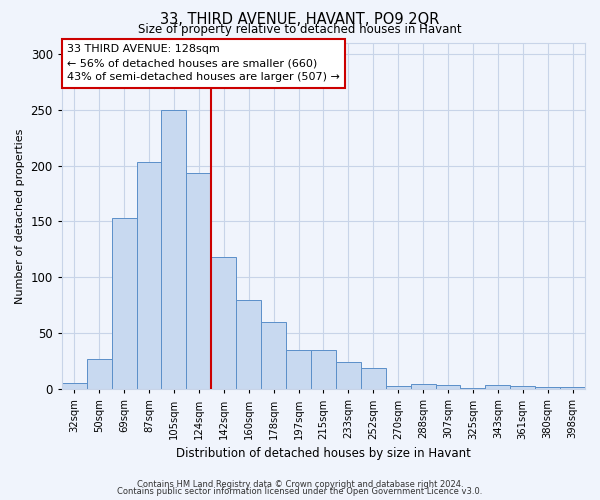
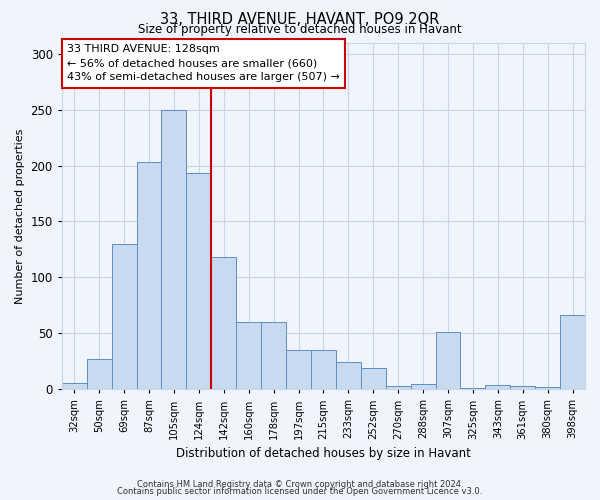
69sqm: 153 -> 130
160sqm: 80 -> 60
307sqm: 4 -> 51
398sqm: 2 -> 66
